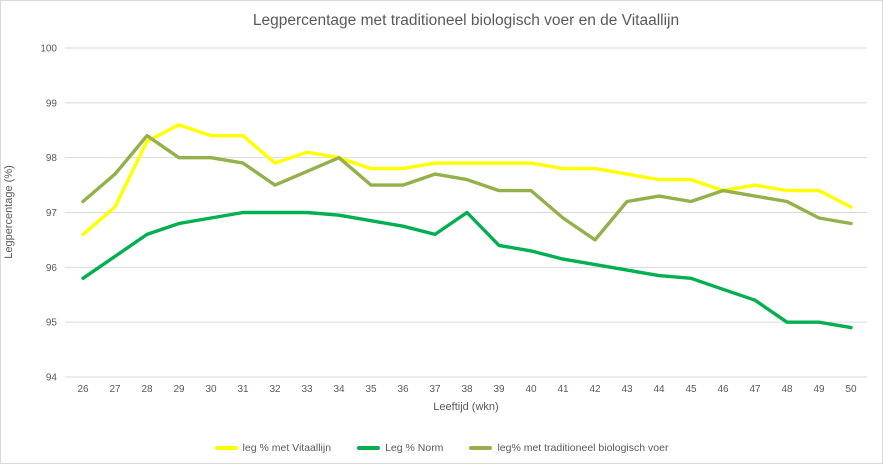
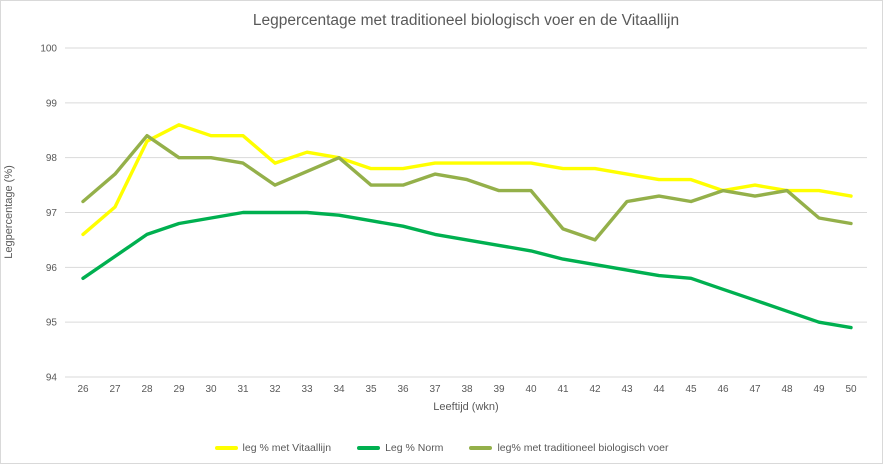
Leg % Norm/38: 97.0 -> 96.5
leg% met traditioneel biologisch voer/41: 96.9 -> 96.7
Leg % Norm/48: 95.0 -> 95.2
leg% met traditioneel biologisch voer/48: 97.2 -> 97.4
leg % met Vitaallijn/50: 97.1 -> 97.3
